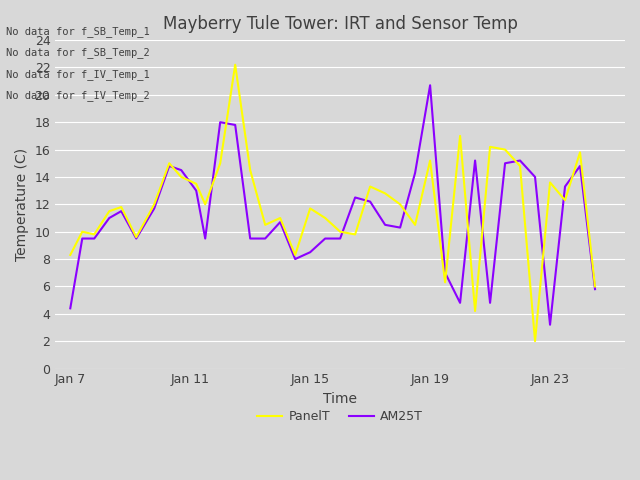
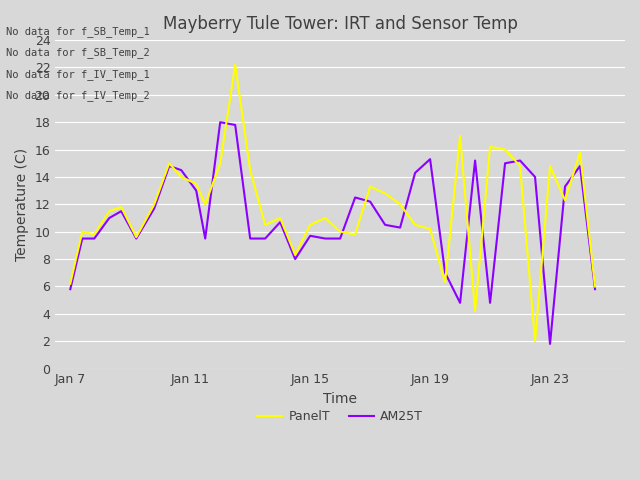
PanelT/Jan 7: 8.3 -> 6.2
AM25T/Jan 7: 4.4 -> 5.8
PanelT/Jan 15: 11.7 -> 10.5
AM25T/Jan 15: 8.5 -> 9.7
PanelT/Jan 19: 15.2 -> 10.2
AM25T/Jan 19: 20.7 -> 15.3
PanelT/Jan 23: 13.6 -> 14.8
AM25T/Jan 23: 3.2 -> 1.8
